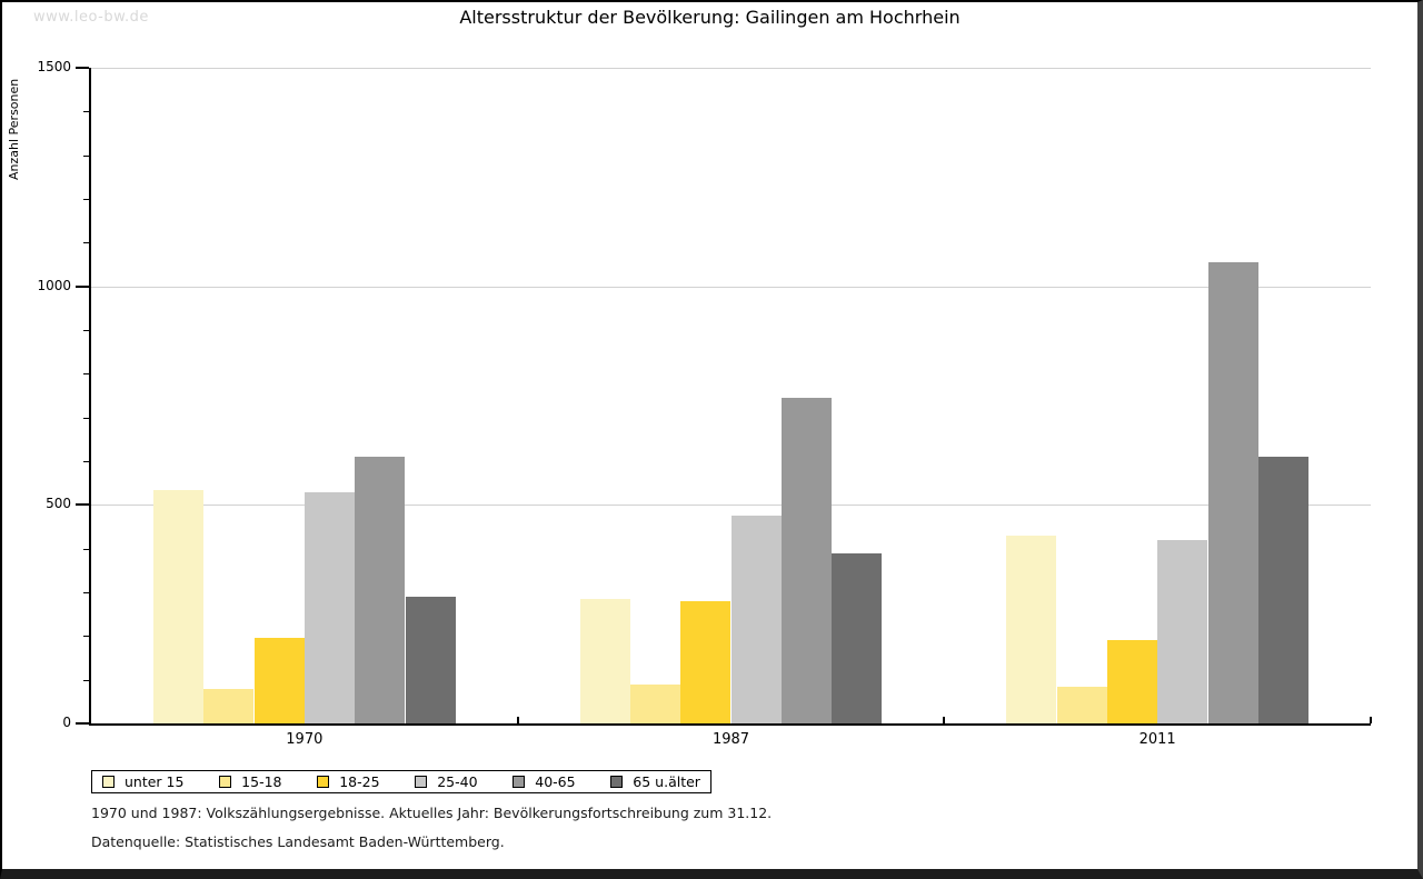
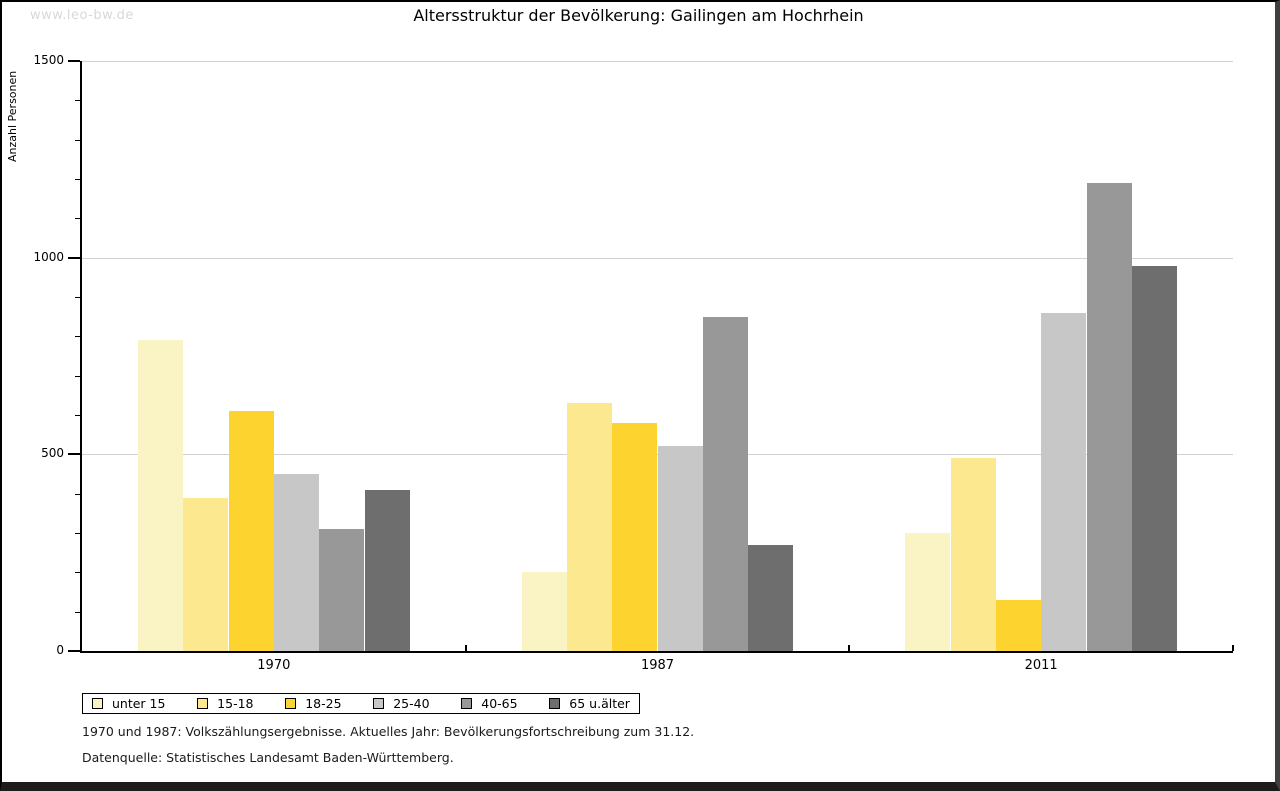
unter 15/1970: 540 -> 790
15-18/1970: 80 -> 390
18-25/1970: 200 -> 610
25-40/1970: 530 -> 450
40-65/1970: 610 -> 310
65 u.älter/1970: 290 -> 410
unter 15/1987: 280 -> 200
15-18/1987: 90 -> 630
18-25/1987: 280 -> 580
25-40/1987: 480 -> 520
40-65/1987: 740 -> 850
65 u.älter/1987: 390 -> 270
unter 15/2011: 430 -> 300
15-18/2011: 80 -> 490
18-25/2011: 190 -> 130
25-40/2011: 420 -> 860
40-65/2011: 1060 -> 1190
65 u.älter/2011: 610 -> 980
